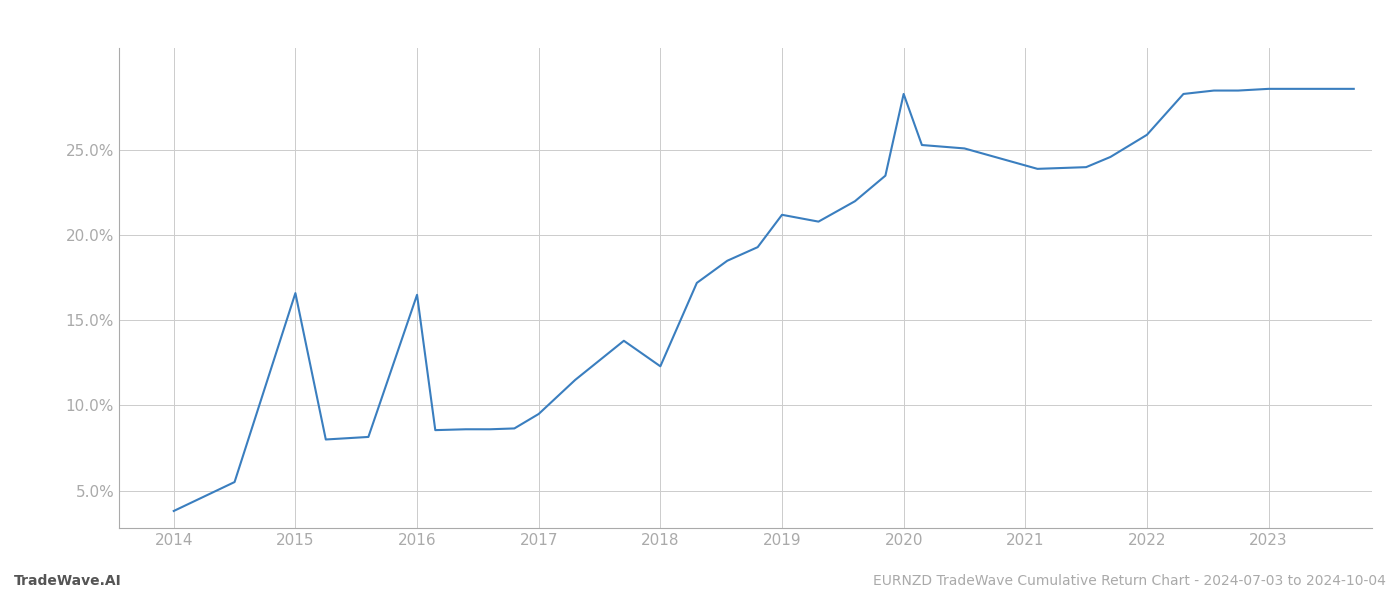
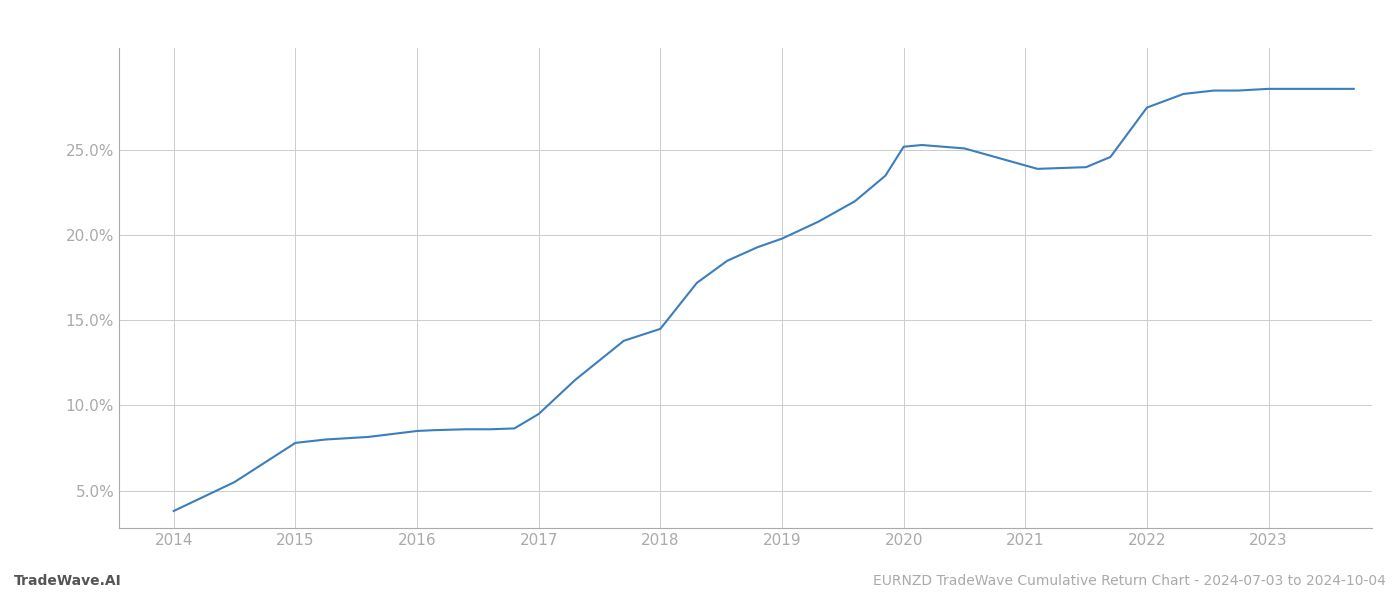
2015: 16.6% -> 7.8%
2016: 16.5% -> 8.5%
2018: 12.3% -> 14.5%
2019: 21.2% -> 19.8%
2020: 28.3% -> 25.2%
2022: 25.9% -> 27.5%
